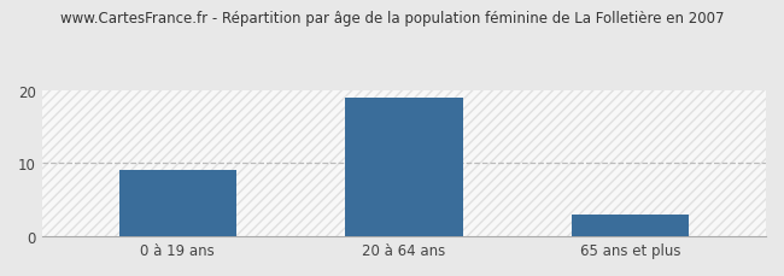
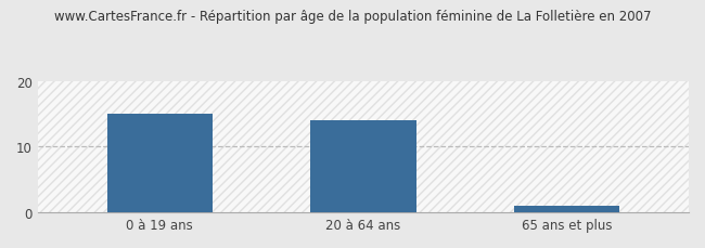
0 à 19 ans: 9 -> 15
20 à 64 ans: 19 -> 14
65 ans et plus: 3 -> 1
